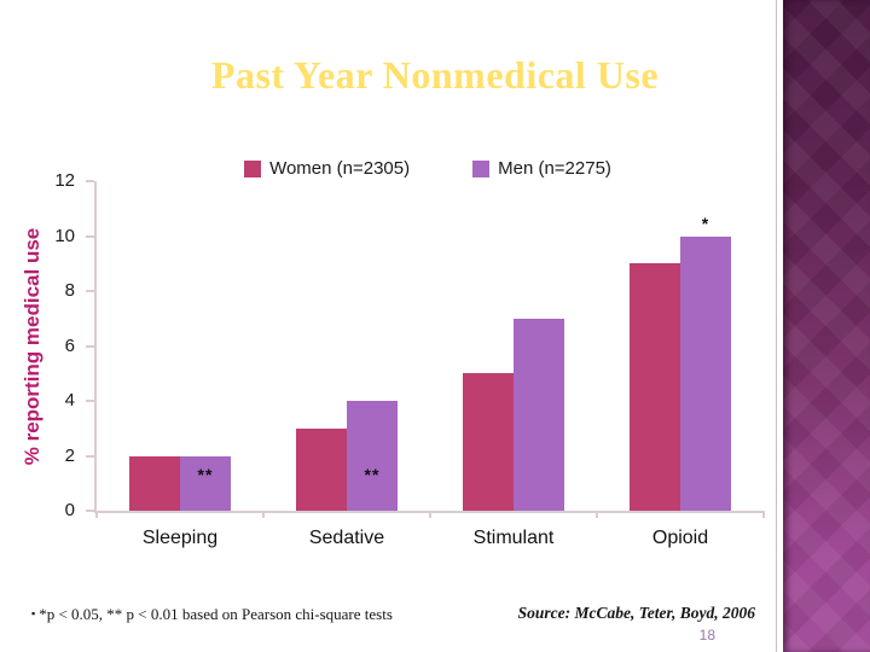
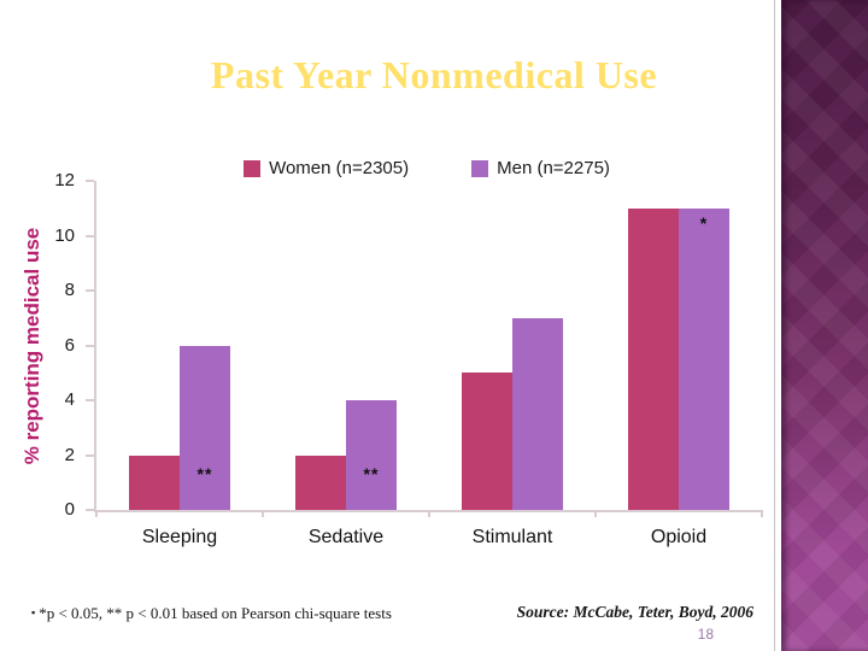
Men (n=2275)/Sleeping: 2 -> 6
Women (n=2305)/Sedative: 3 -> 2
Women (n=2305)/Opioid: 9 -> 11
Men (n=2275)/Opioid: 10 -> 11
